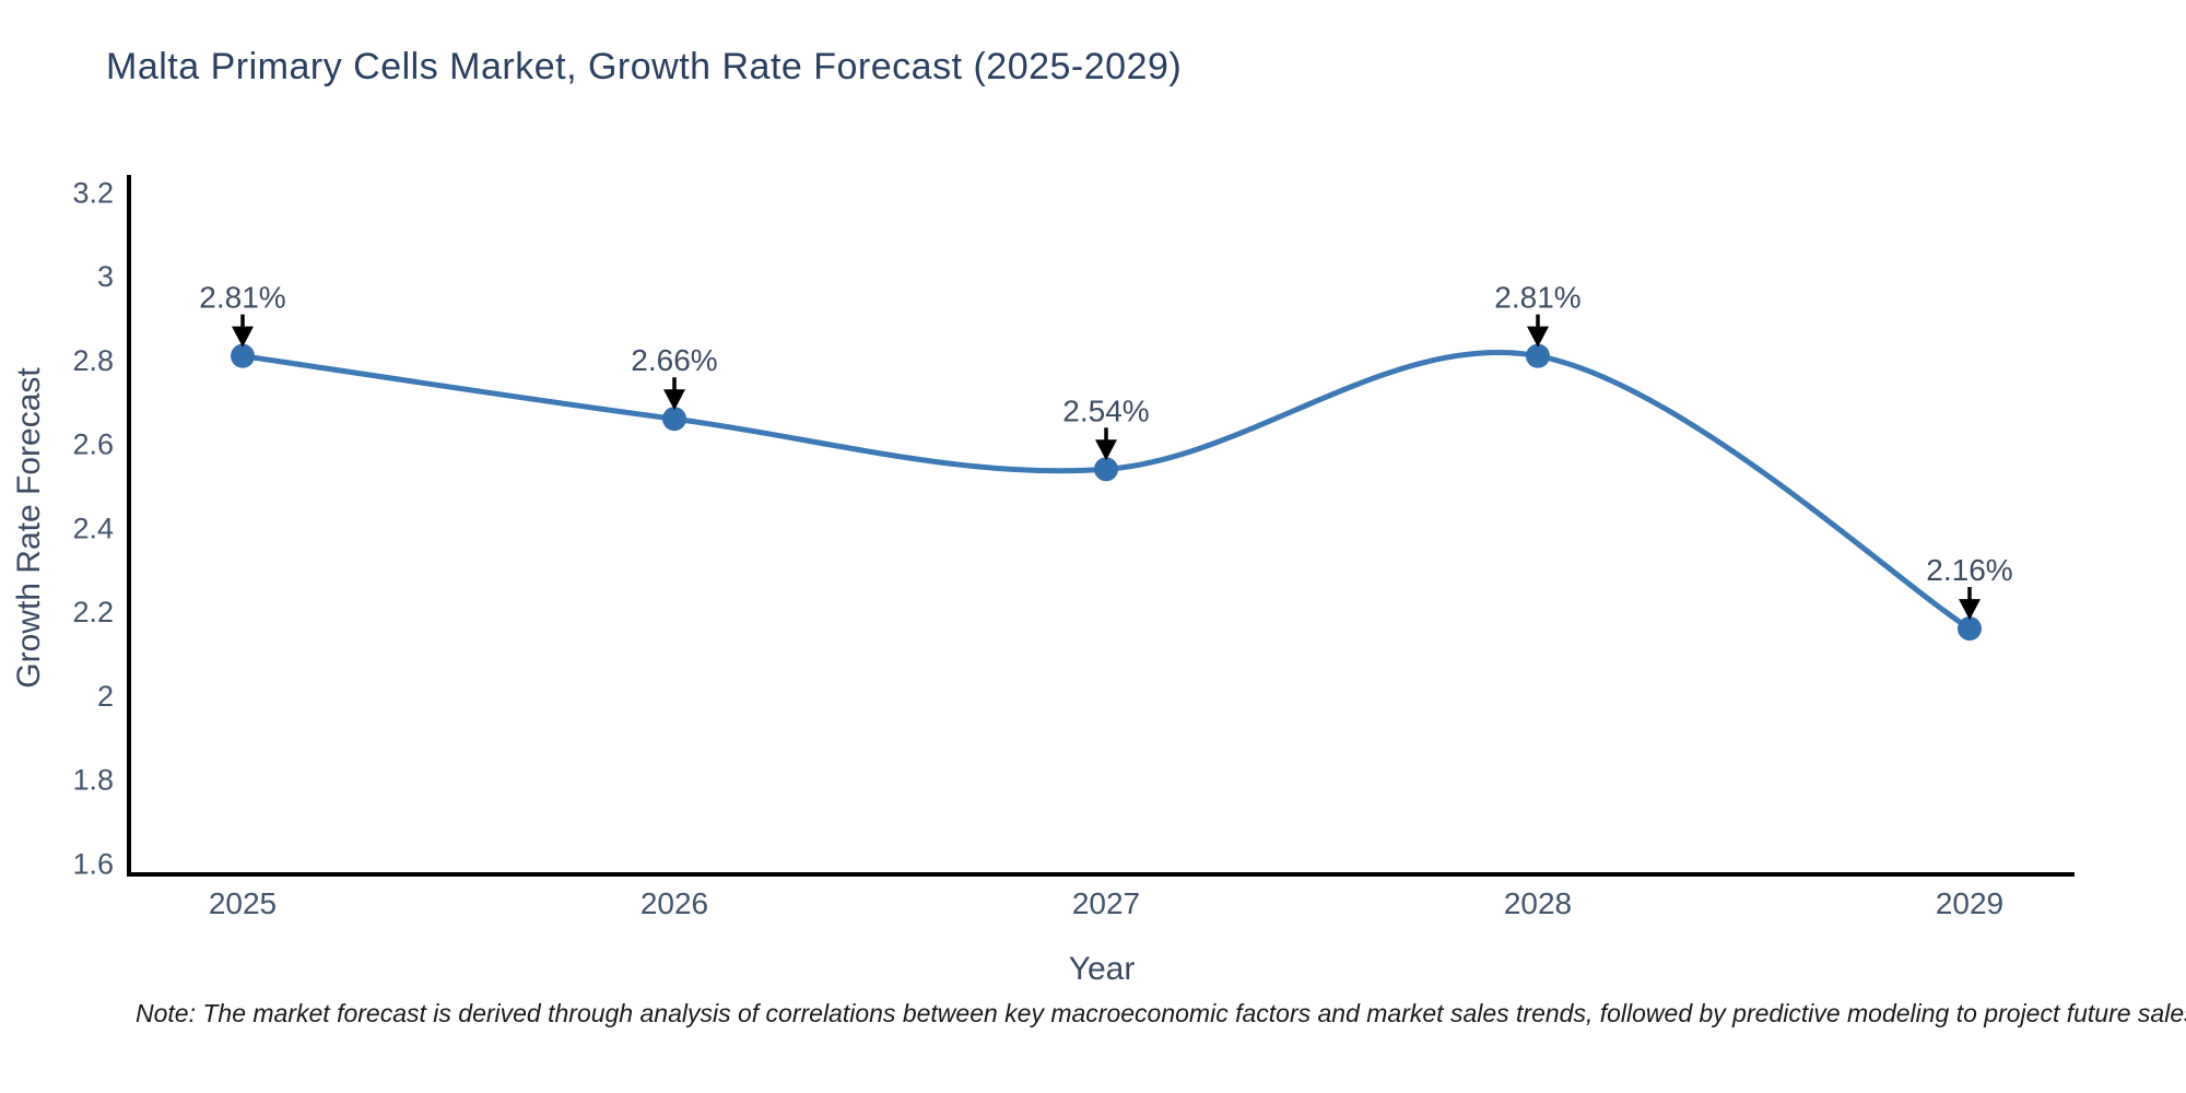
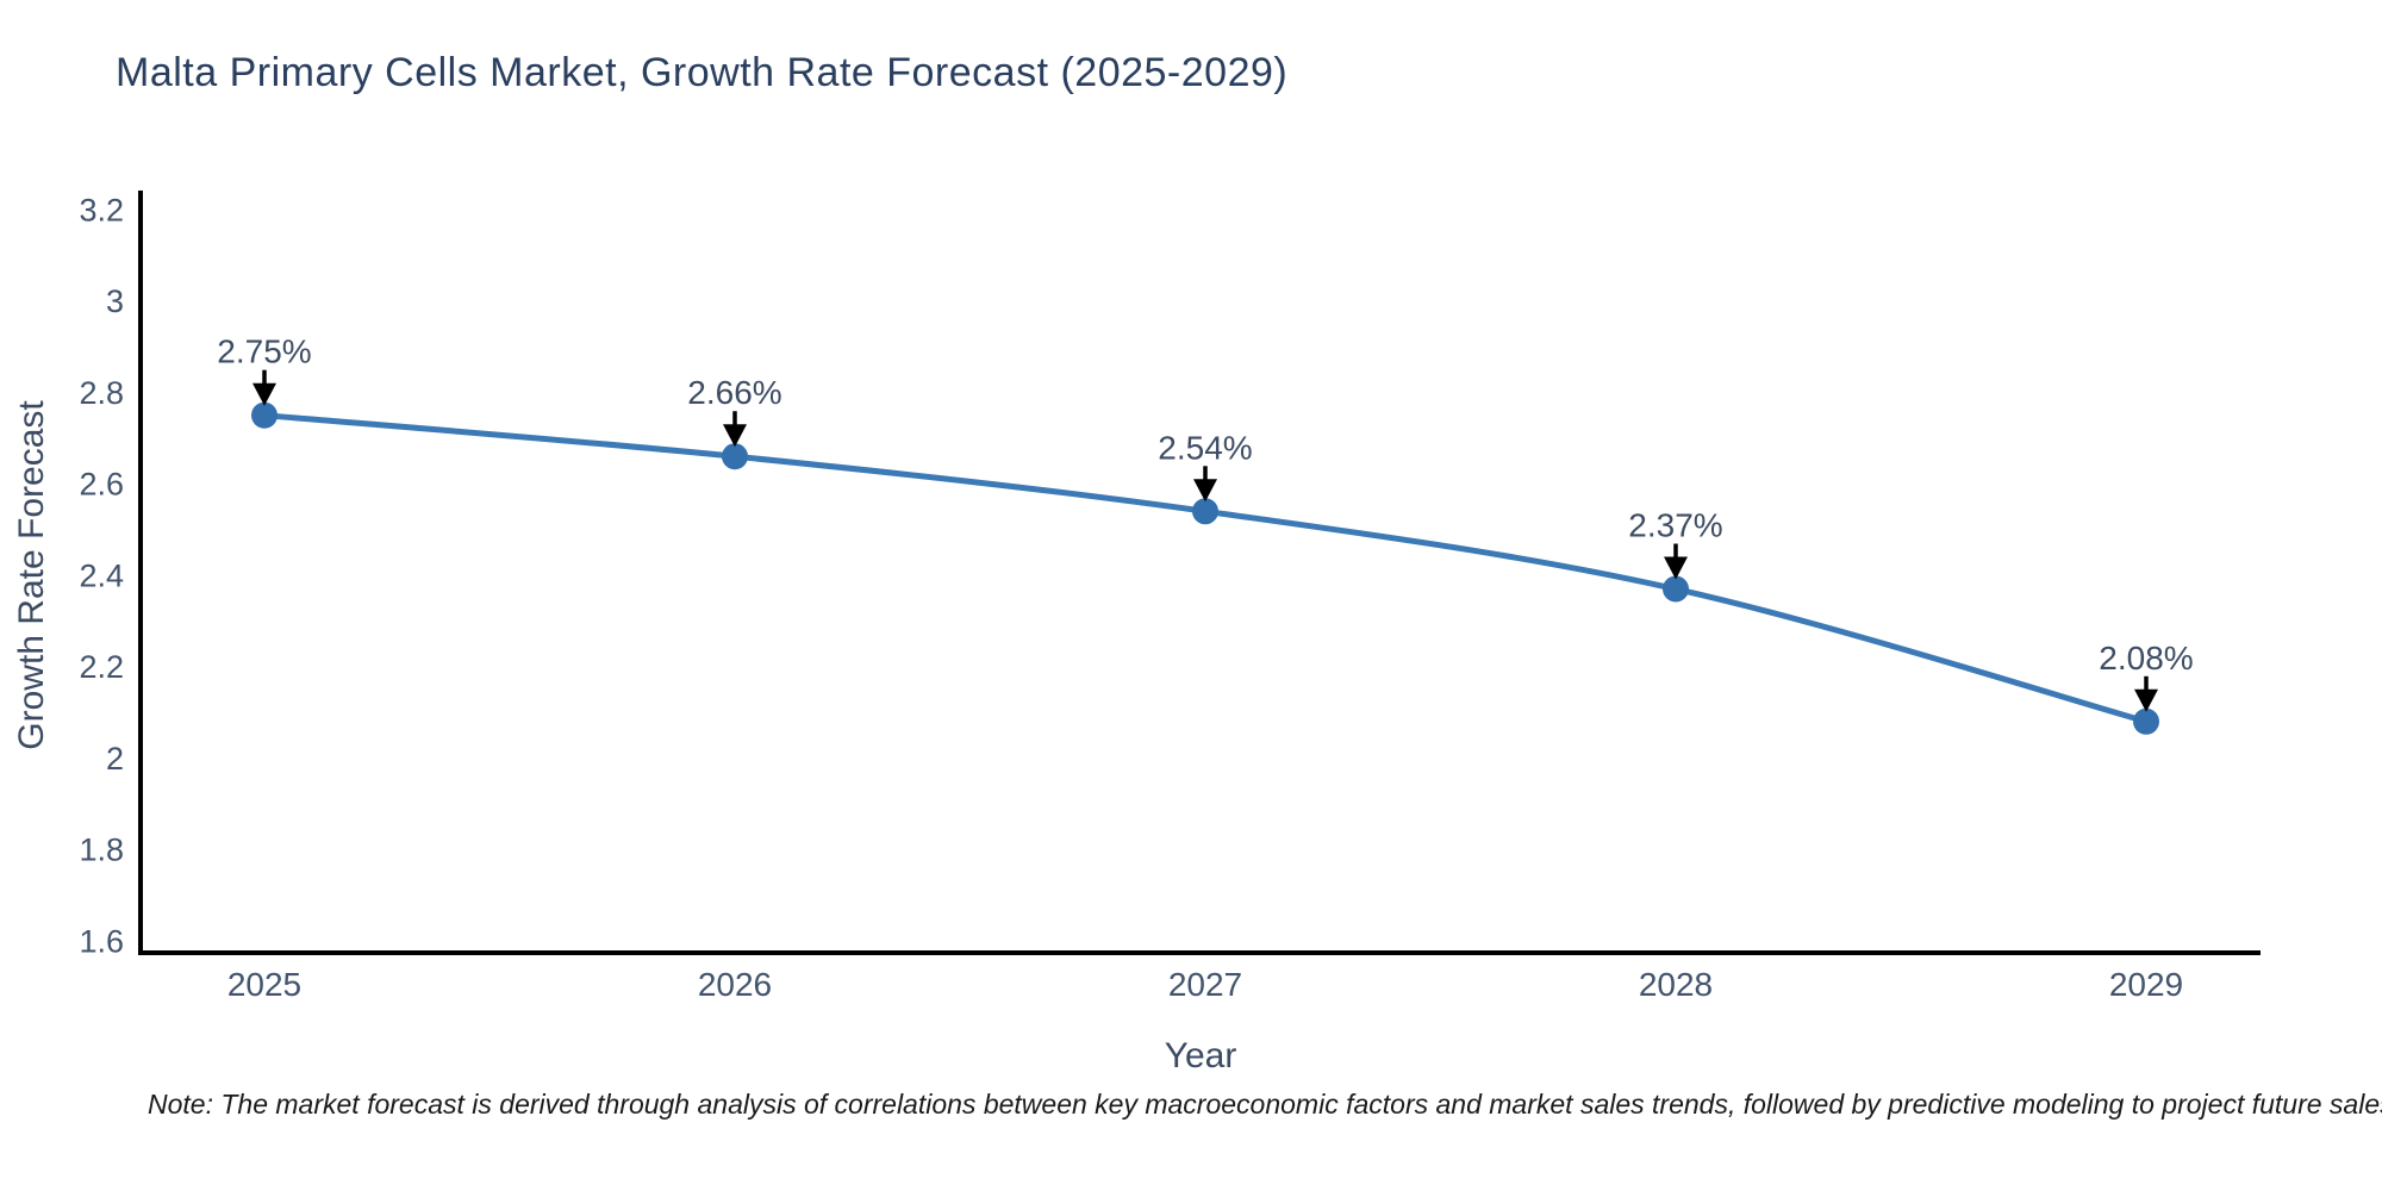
2025: 2.81% -> 2.75%
2028: 2.81% -> 2.37%
2029: 2.16% -> 2.08%
